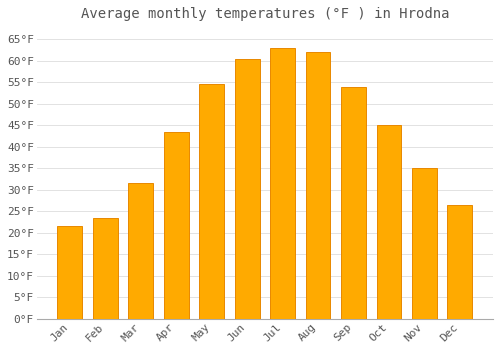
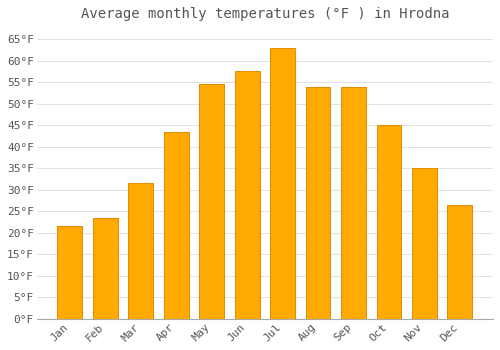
Jun: 60.5°F -> 57.5°F
Aug: 62.0°F -> 54.0°F
